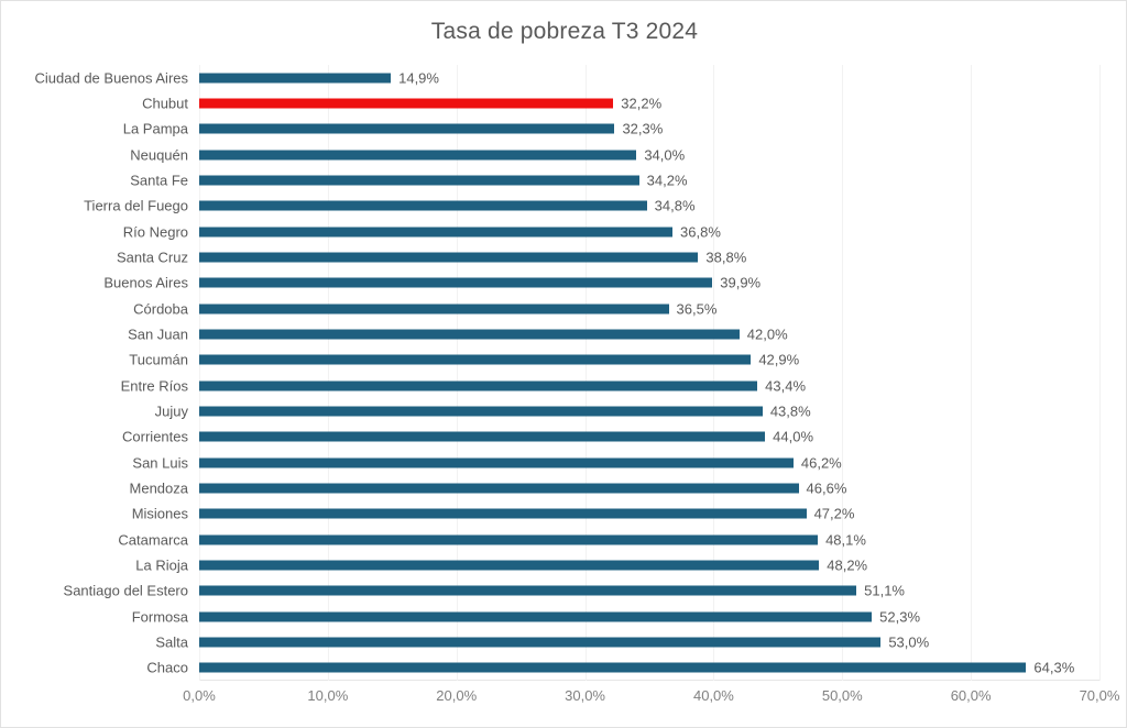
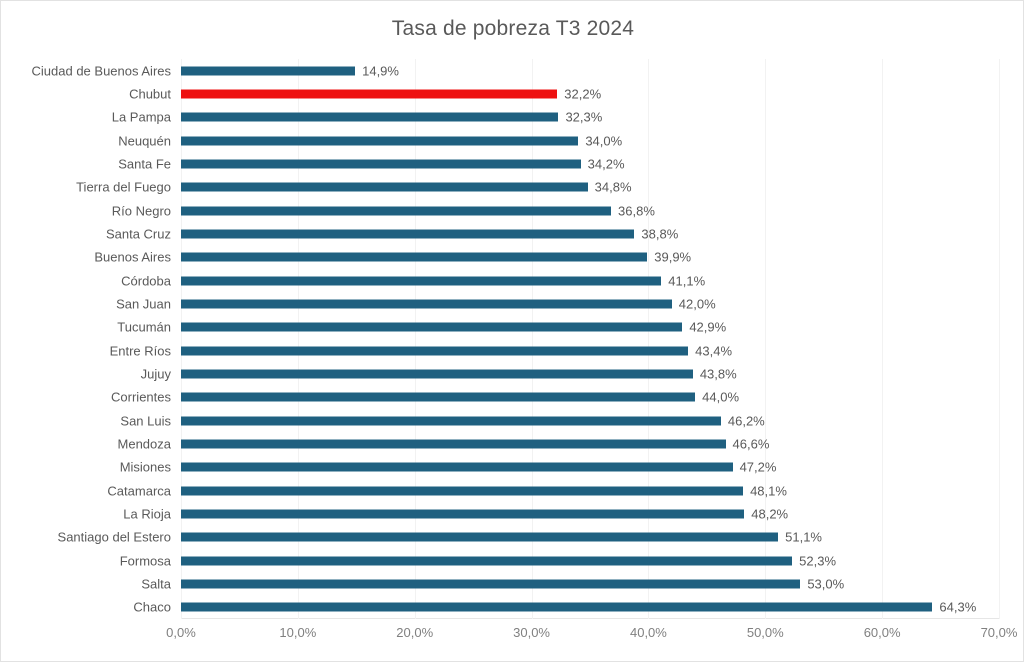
Córdoba: 36,5% -> 41,1%
